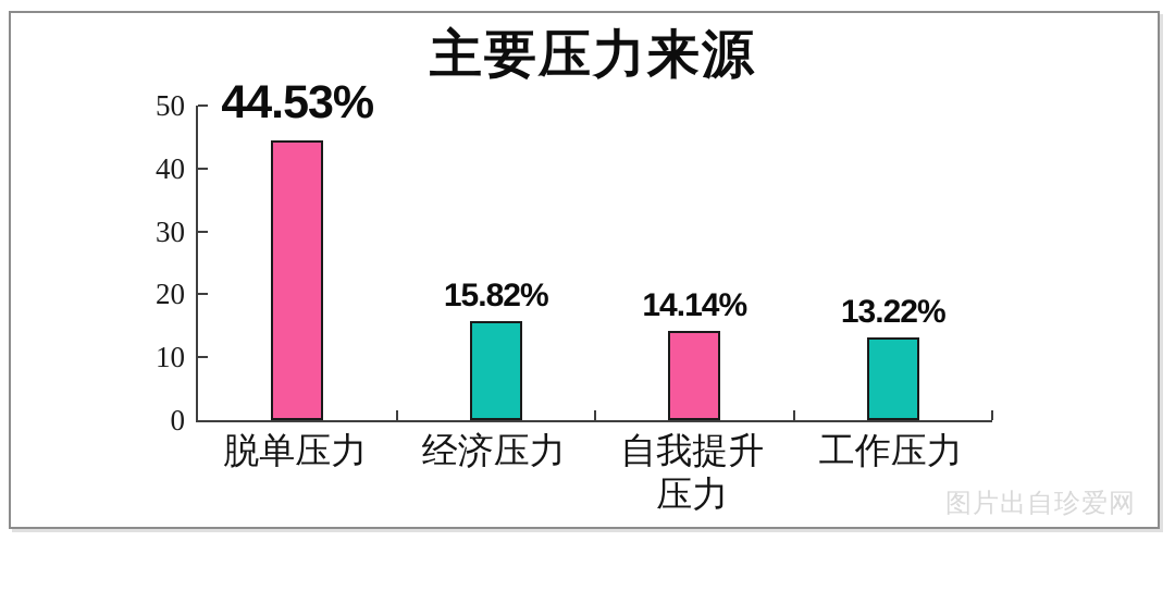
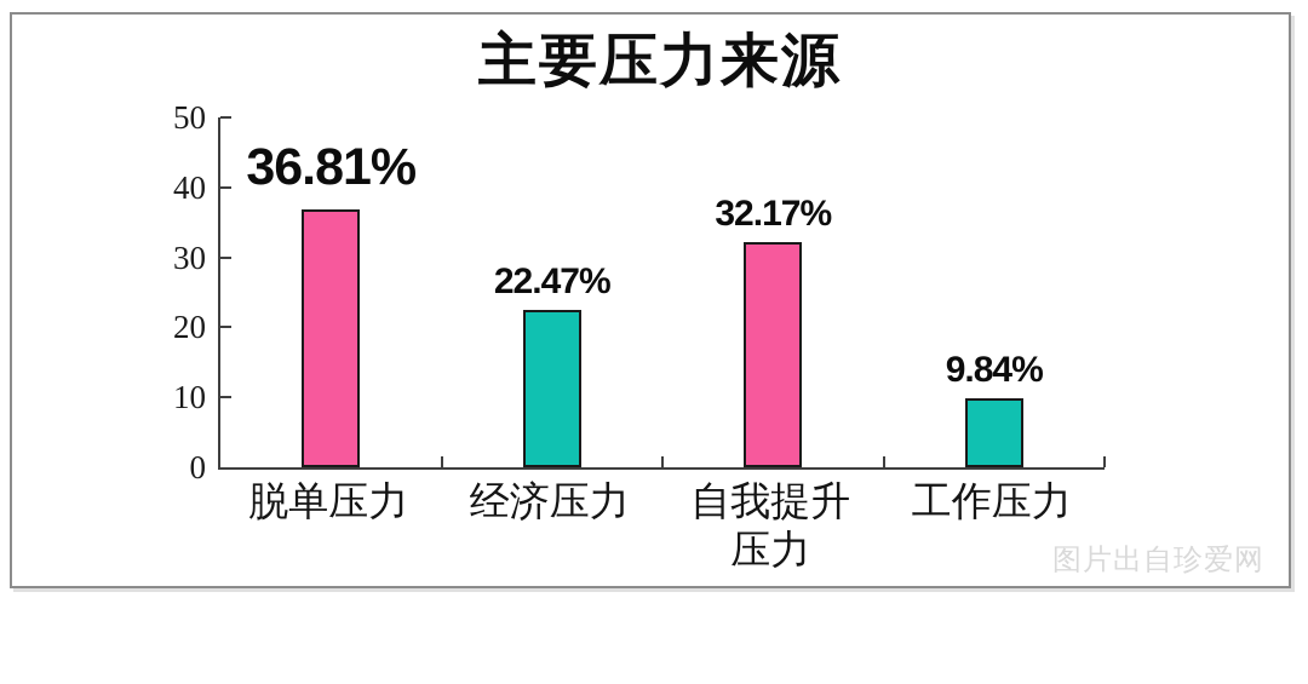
脱单压力: 44.53% -> 36.81%
经济压力: 15.82% -> 22.47%
自我提升压力: 14.14% -> 32.17%
工作压力: 13.22% -> 9.84%
